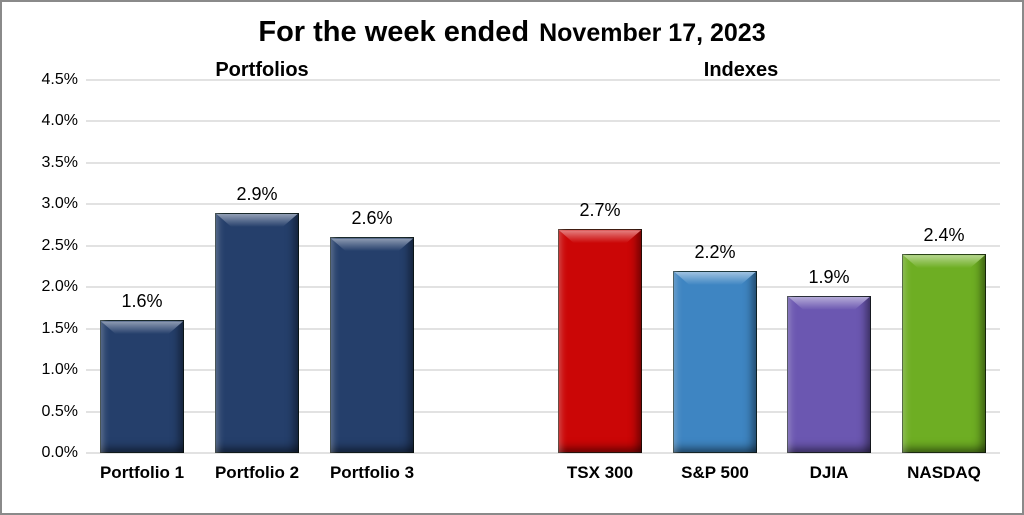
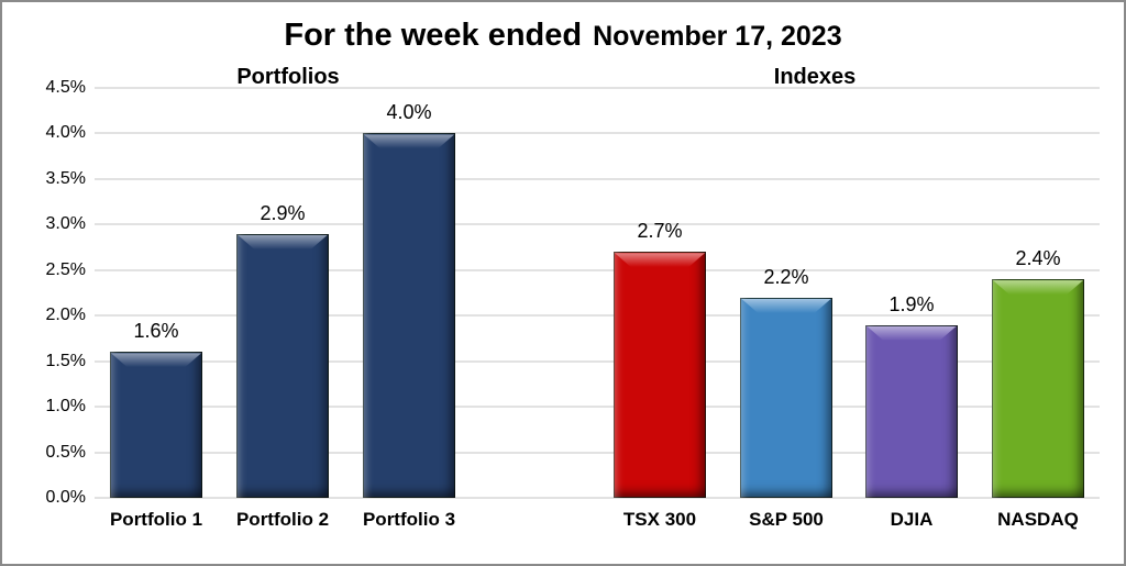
Portfolio 3: 2.6% -> 4.0%
